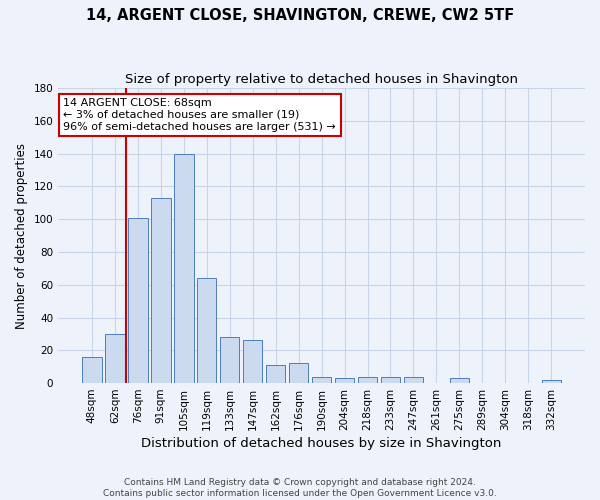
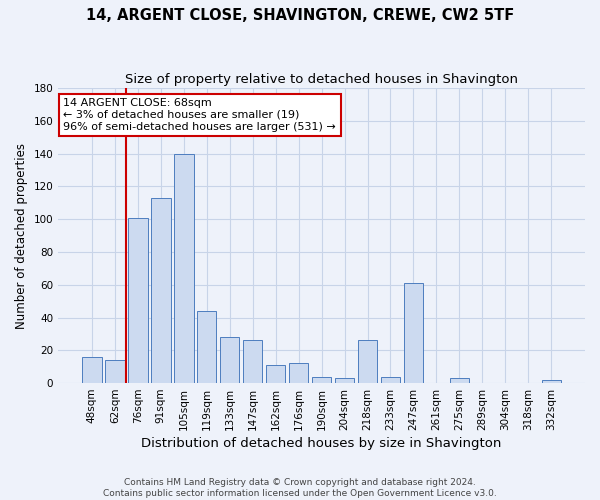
62sqm: 30 -> 14
119sqm: 64 -> 44
218sqm: 4 -> 26
247sqm: 4 -> 61
